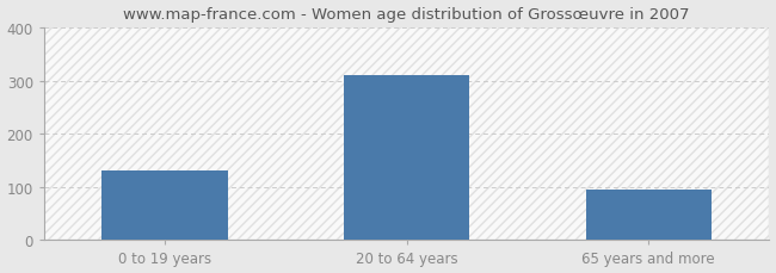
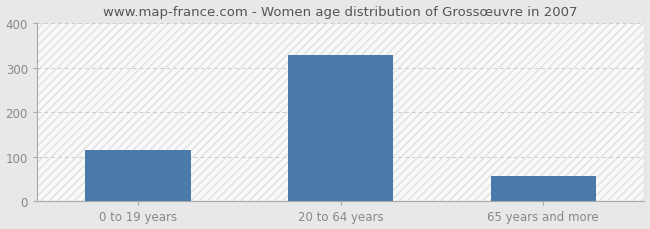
0 to 19 years: 130 -> 115
20 to 64 years: 310 -> 328
65 years and more: 95 -> 57
